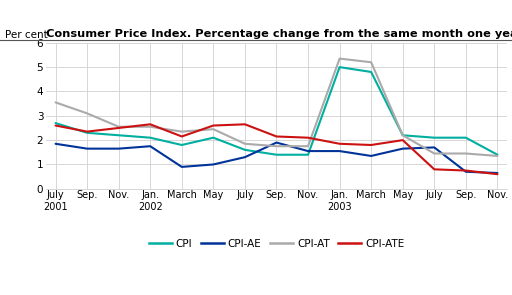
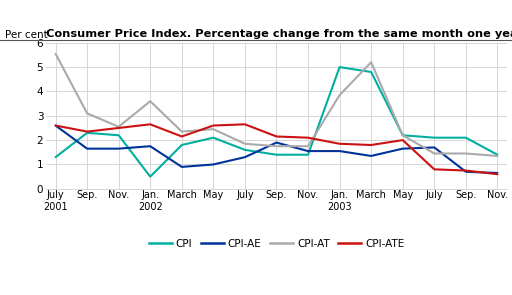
CPI/July 2001: 2.7 -> 1.3
CPI-AE/July 2001: 1.85 -> 2.60
CPI-AT/July 2001: 3.55 -> 5.55
CPI/Jan. 2002: 2.1 -> 0.5
CPI-AT/Jan. 2002: 2.55 -> 3.60
CPI-AT/Jan. 2003: 5.35 -> 3.85
